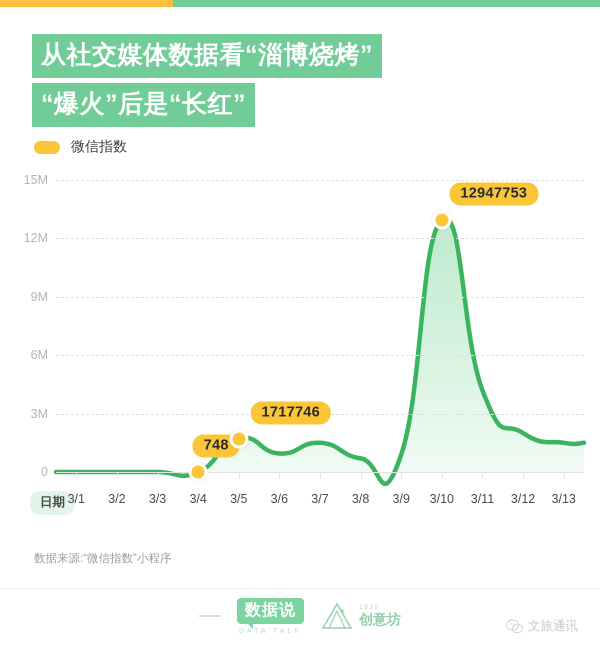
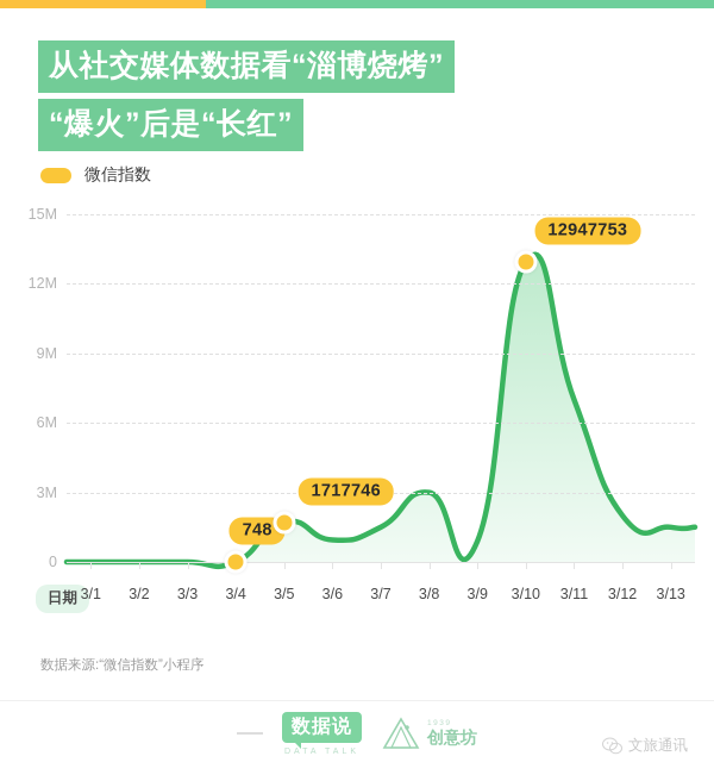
3/8: 0.7M -> 3.0M
3/11: 4.2M -> 7.0M
